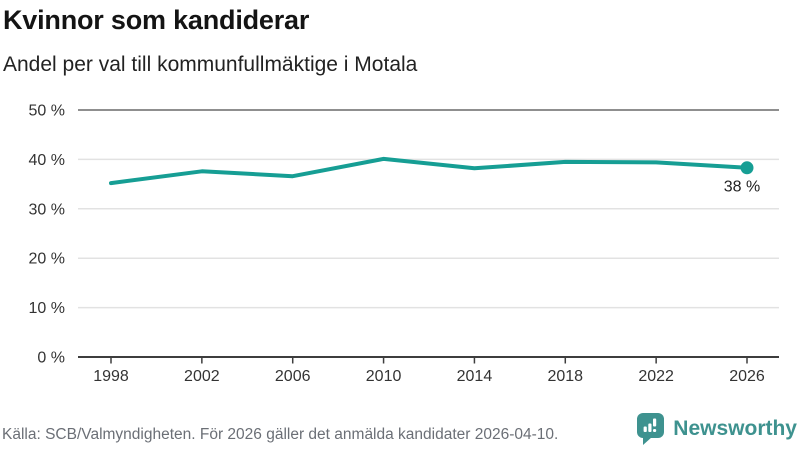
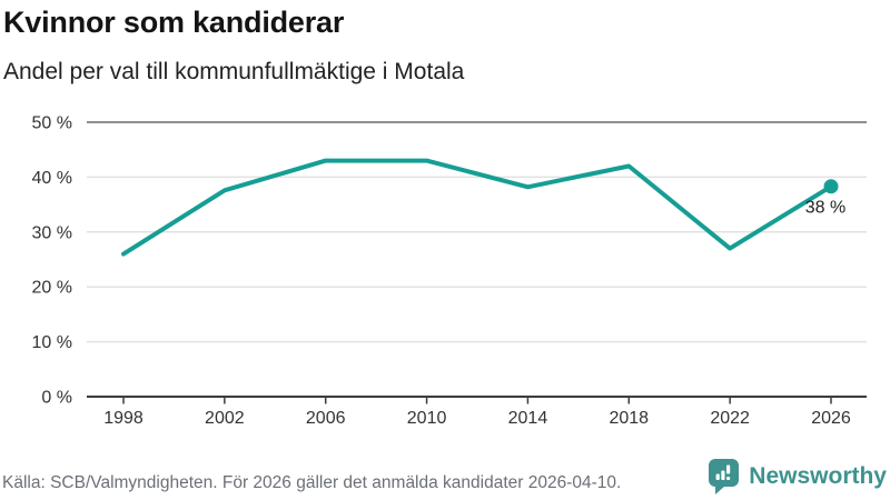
1998: 35% -> 26%
2006: 37% -> 43%
2010: 40% -> 43%
2018: 40% -> 42%
2022: 39% -> 27%
